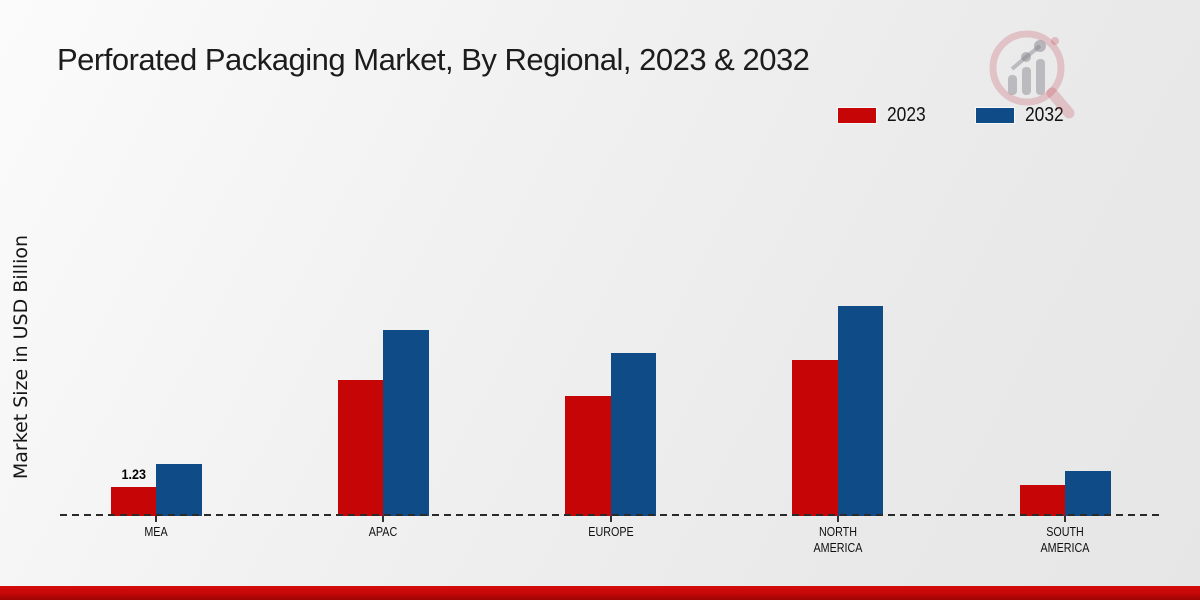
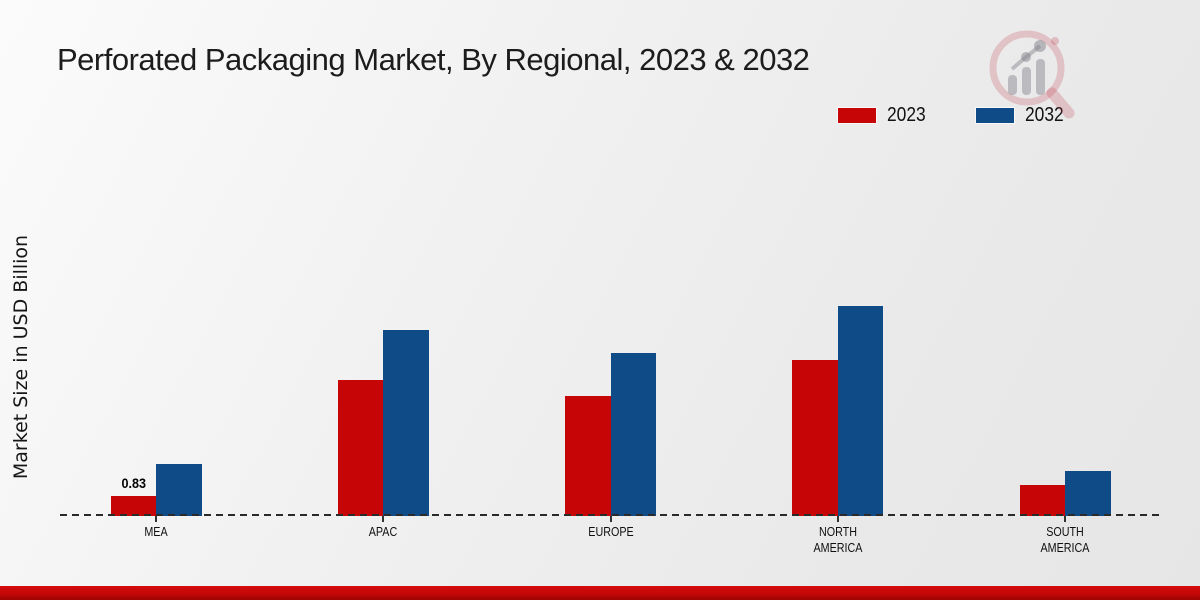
2023/MEA: 1.23 -> 0.83
